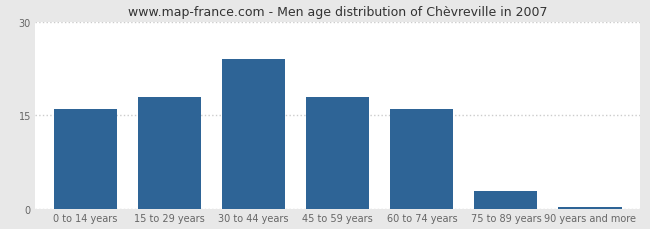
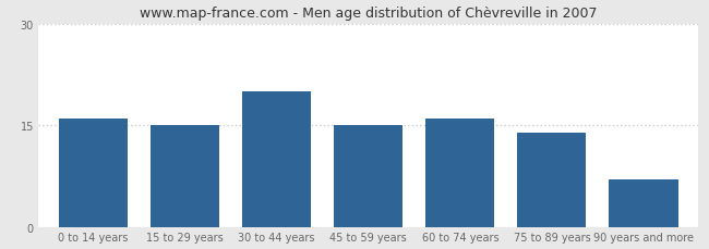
15 to 29 years: 18.0 -> 15.0
30 to 44 years: 24.0 -> 20.0
45 to 59 years: 18.0 -> 15.0
75 to 89 years: 3.0 -> 14.0
90 years and more: 0.3 -> 7.0
